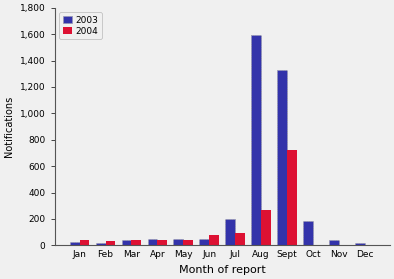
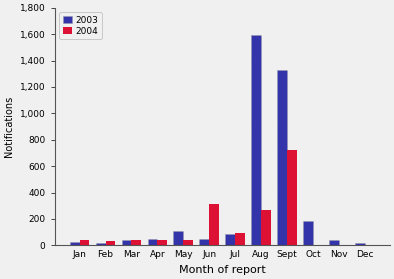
2003/May: 50 -> 110
2004/Jun: 80 -> 310
2003/Jul: 200 -> 90
